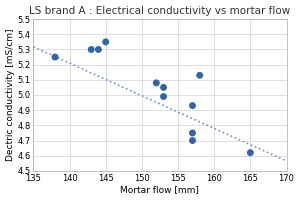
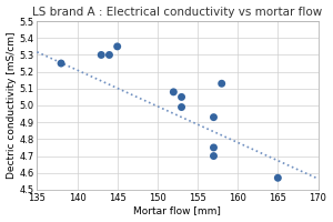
165: 4.62 -> 4.57
